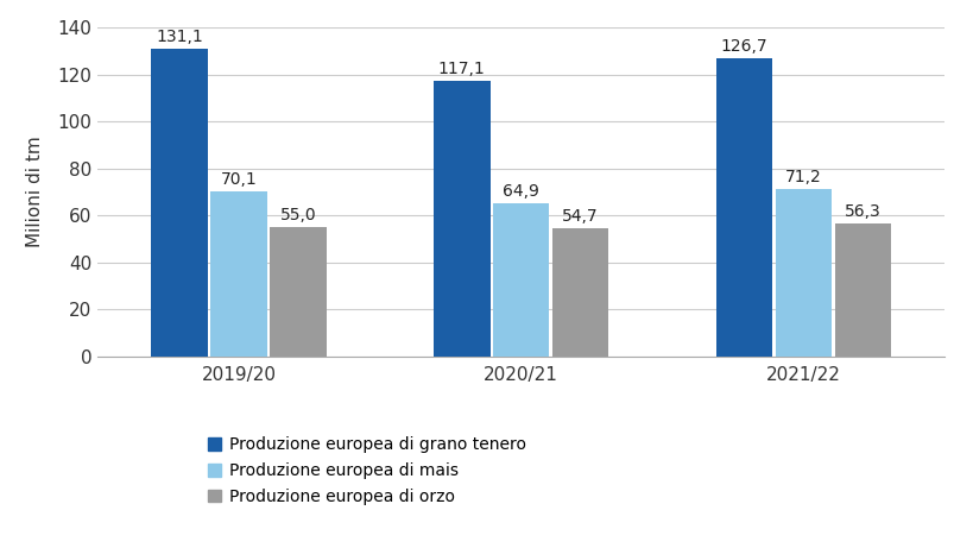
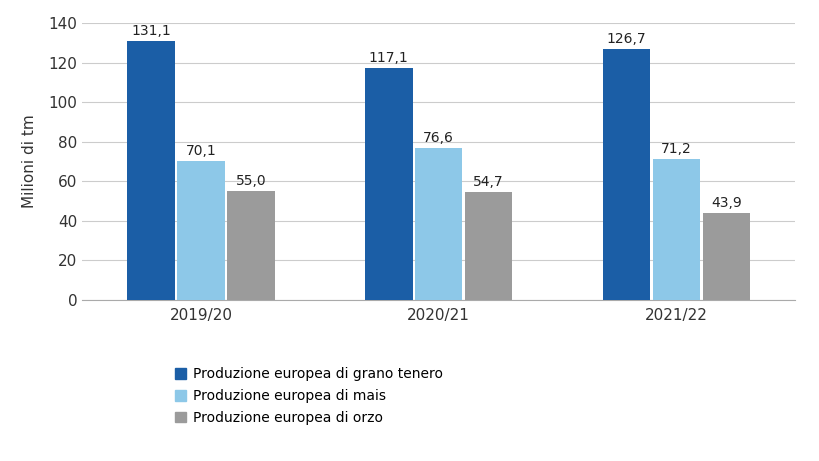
Produzione europea di mais/2020/21: 64,9 -> 76,6
Produzione europea di orzo/2021/22: 56,3 -> 43,9
